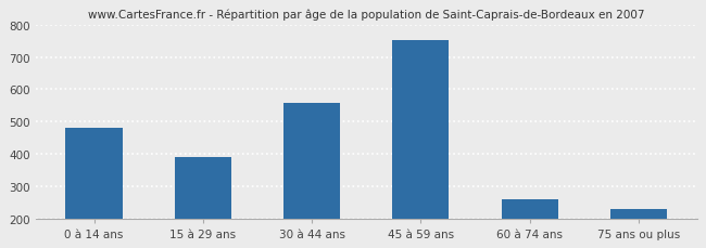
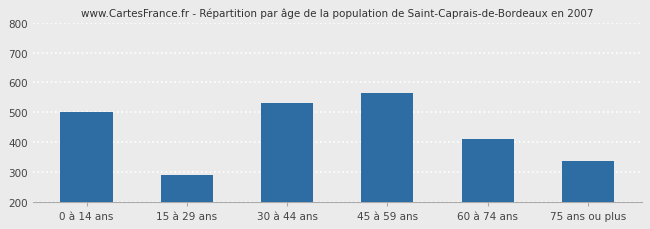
0 à 14 ans: 480 -> 500
15 à 29 ans: 390 -> 290
30 à 44 ans: 558 -> 530
45 à 59 ans: 752 -> 565
60 à 74 ans: 258 -> 410
75 ans ou plus: 228 -> 335
